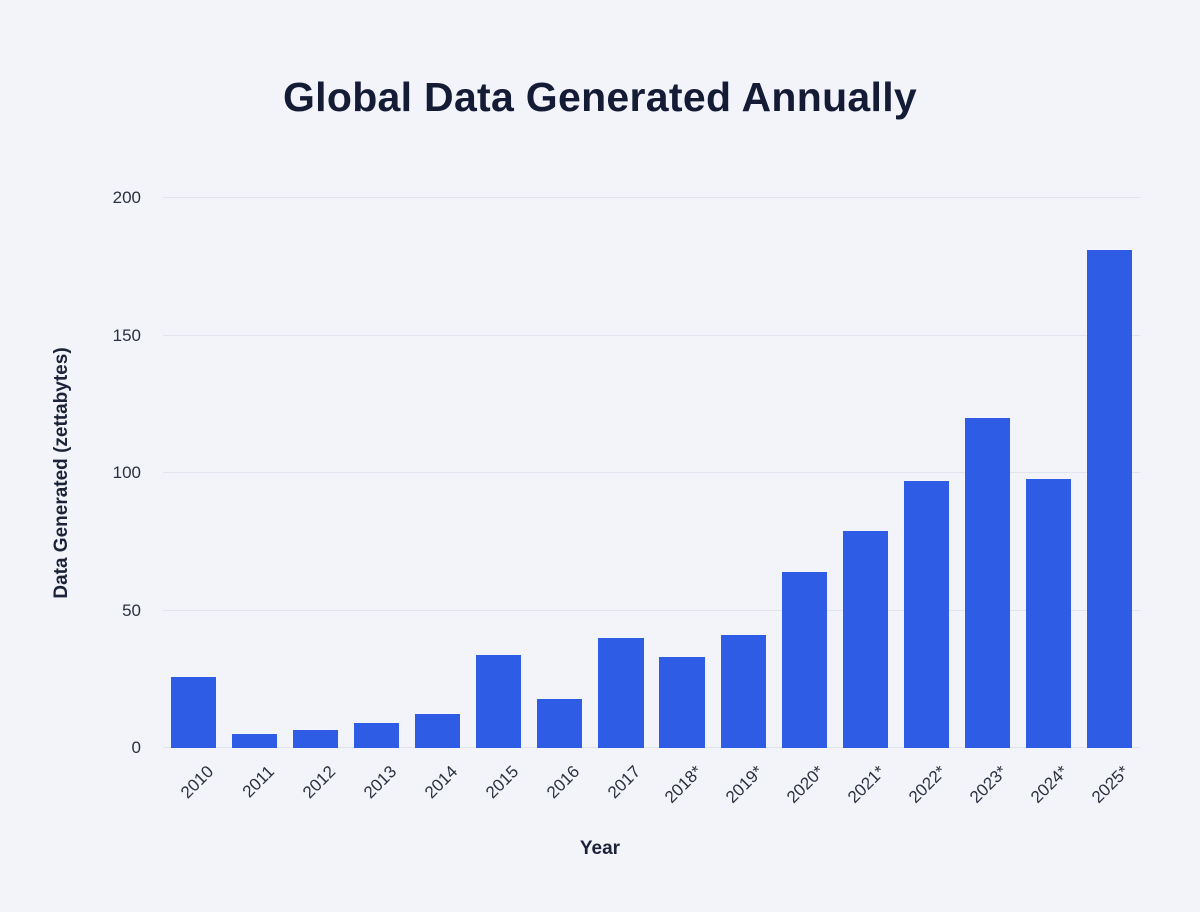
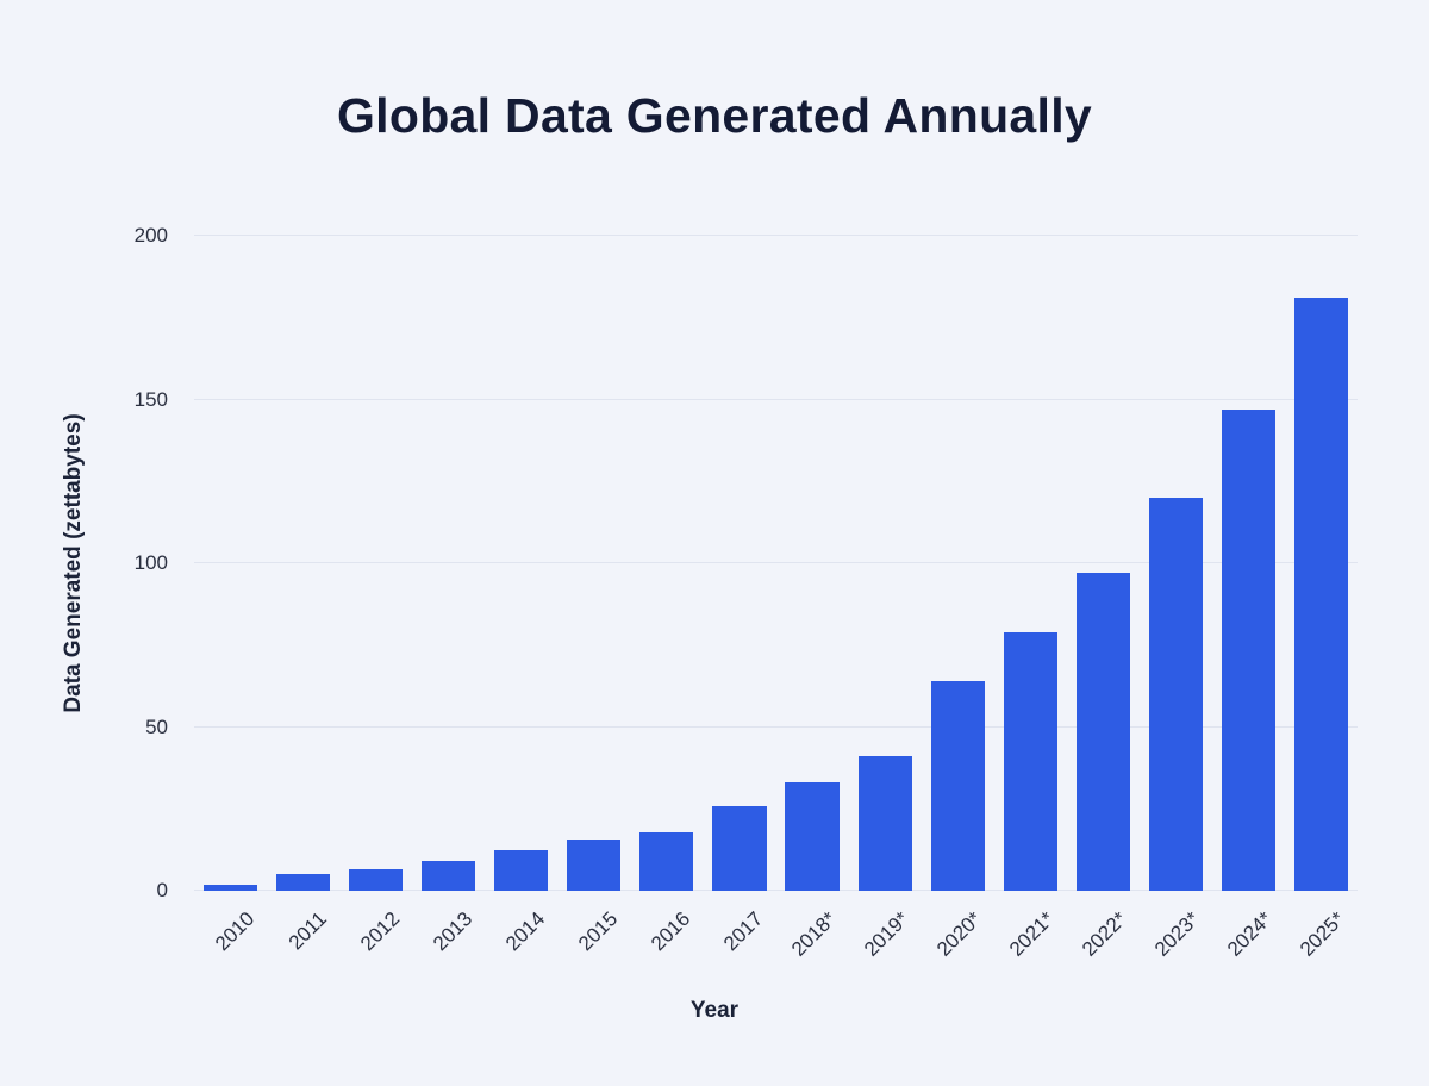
2010: 26 -> 2
2015: 34 -> 16
2017: 40 -> 26
2024*: 98 -> 147
